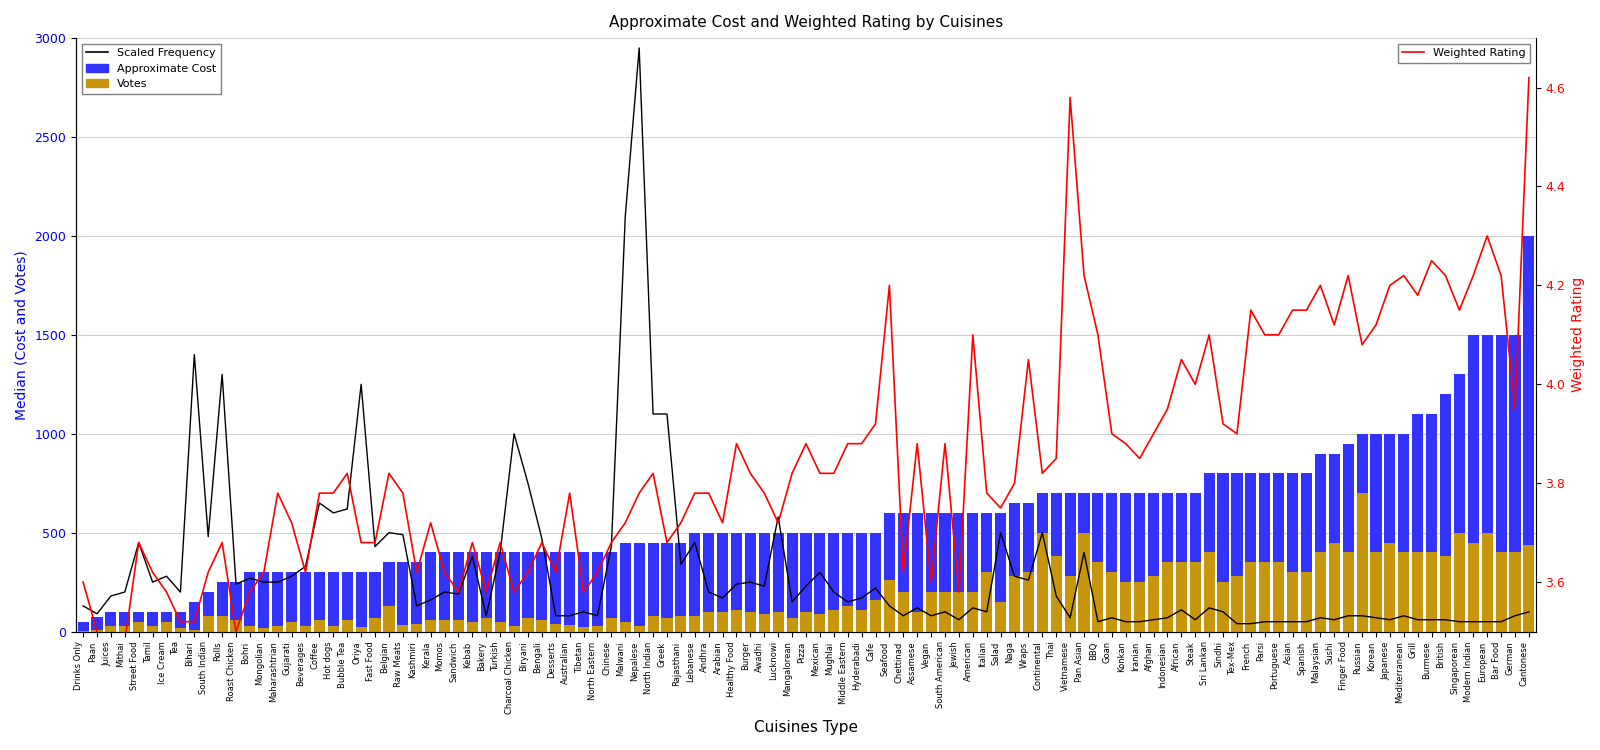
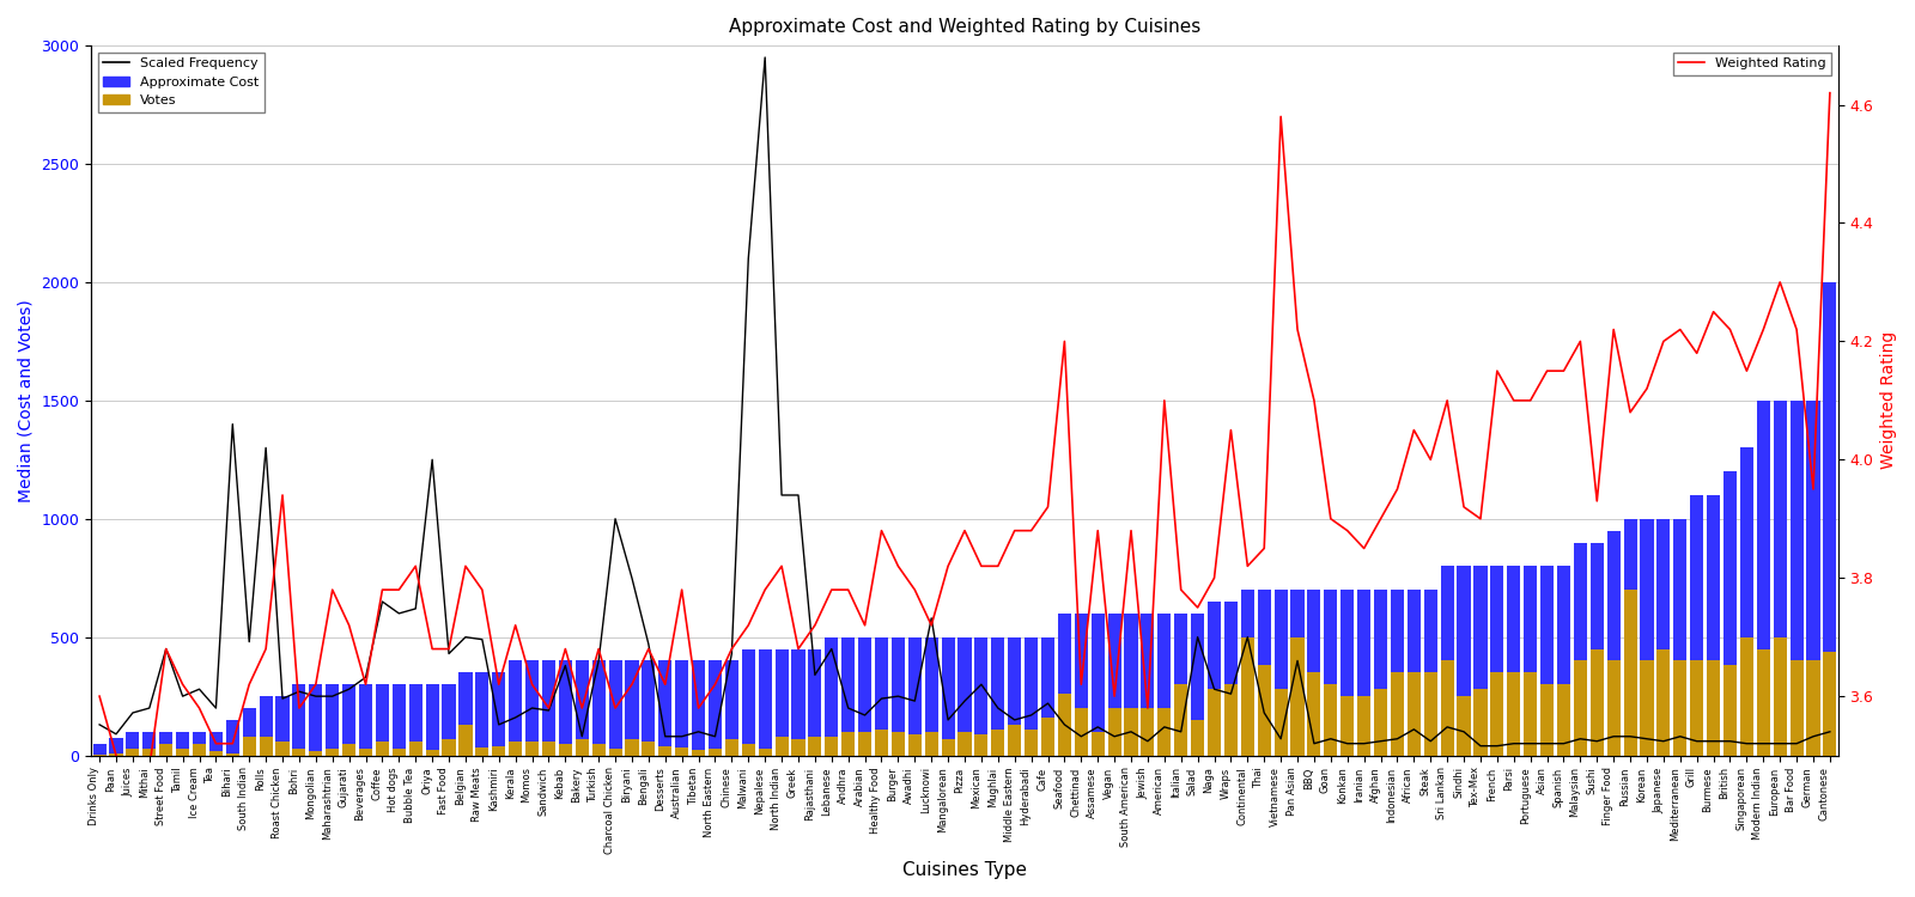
Weighted Rating/Roast Chicken: 3.50 -> 3.94
Weighted Rating/Sushi: 4.12 -> 3.93
